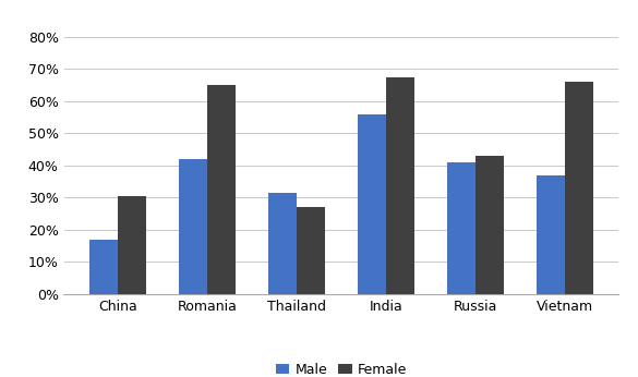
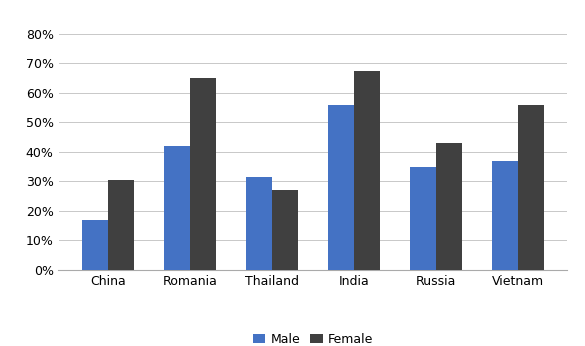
Male/Russia: 41.0% -> 35.0%
Female/Vietnam: 66.0% -> 56.0%
